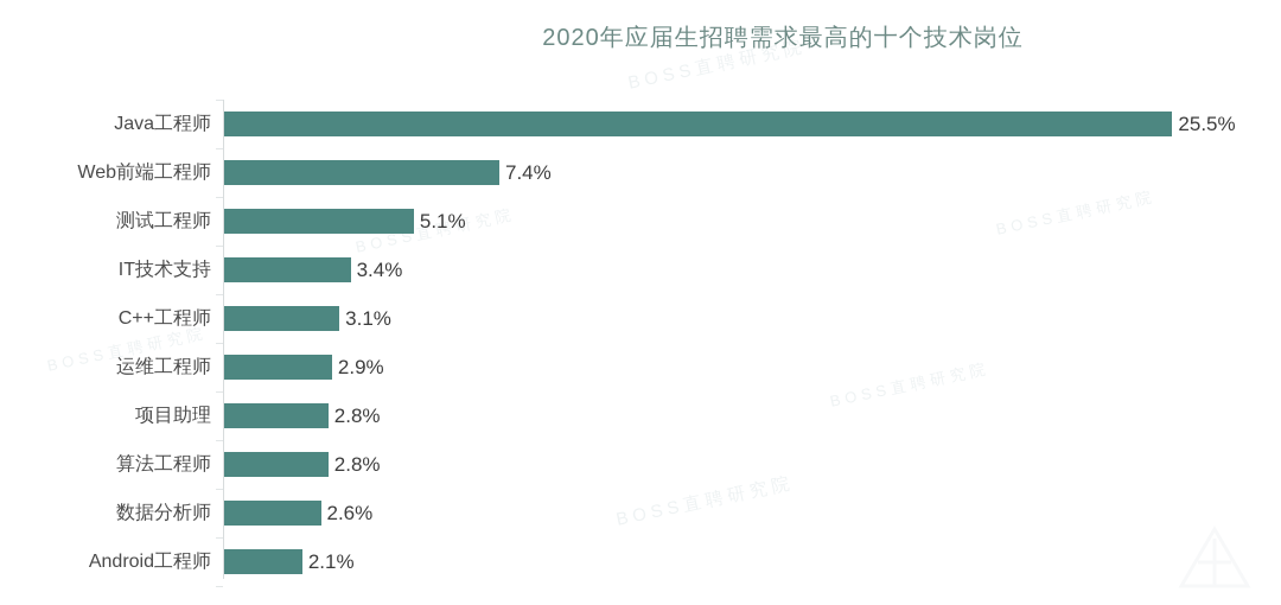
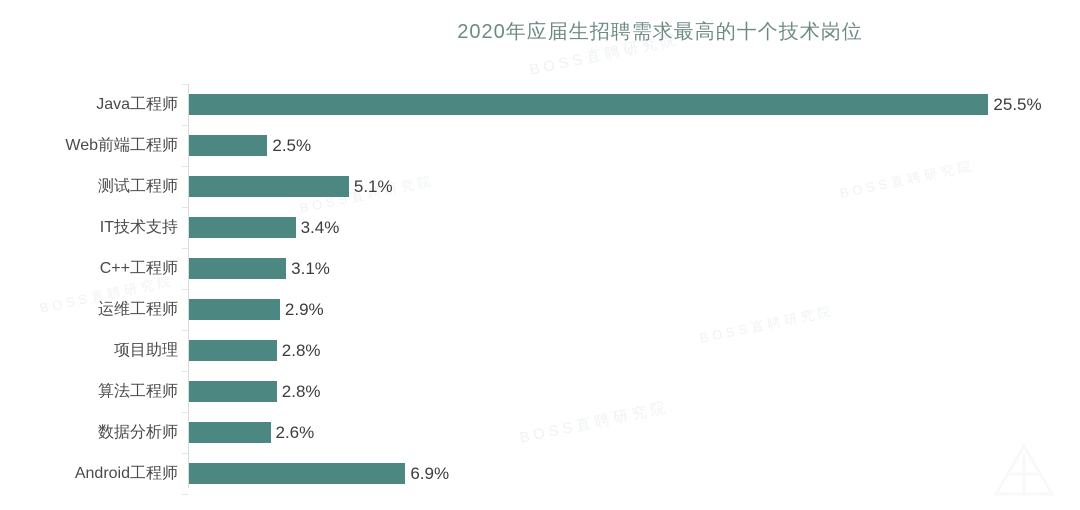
Web前端工程师: 7.4% -> 2.5%
Android工程师: 2.1% -> 6.9%
